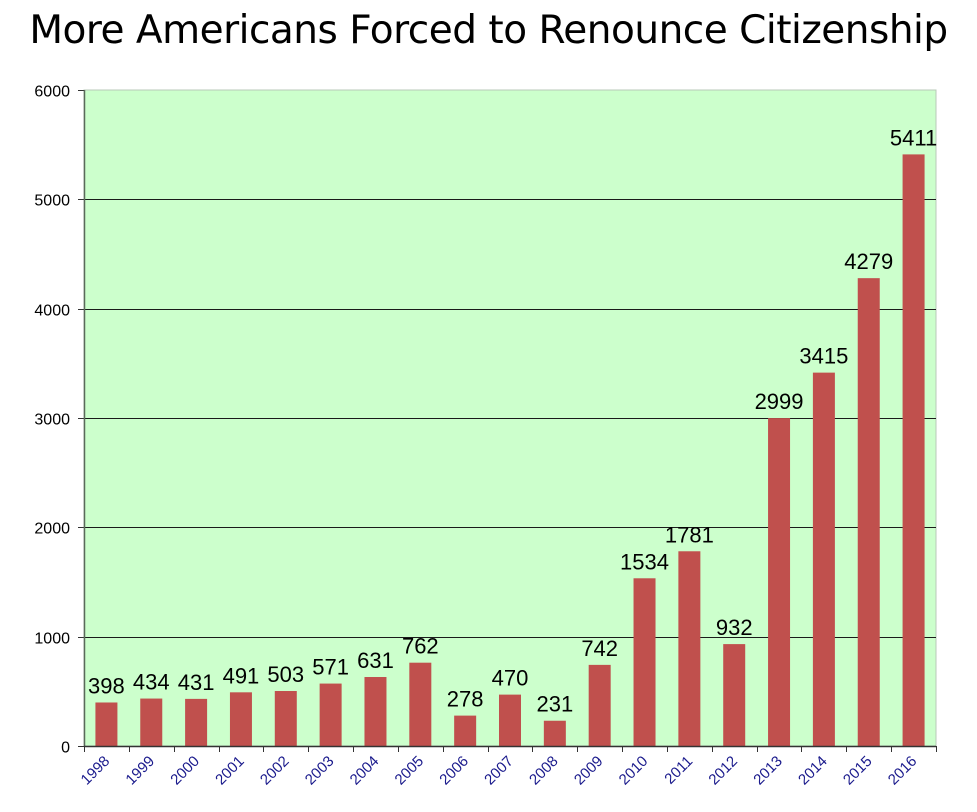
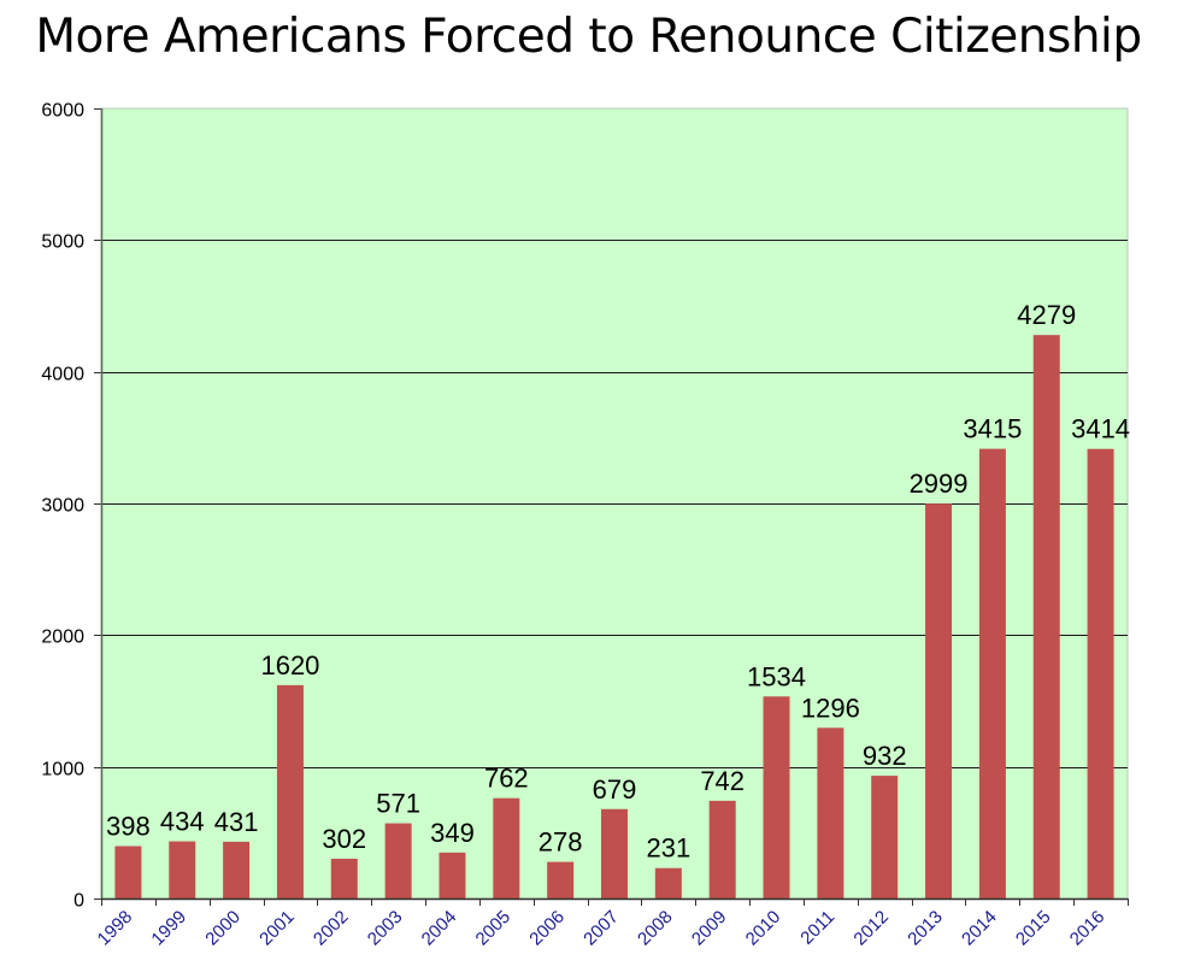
2001: 491 -> 1620
2002: 503 -> 302
2004: 631 -> 349
2007: 470 -> 679
2011: 1781 -> 1296
2016: 5411 -> 3414
